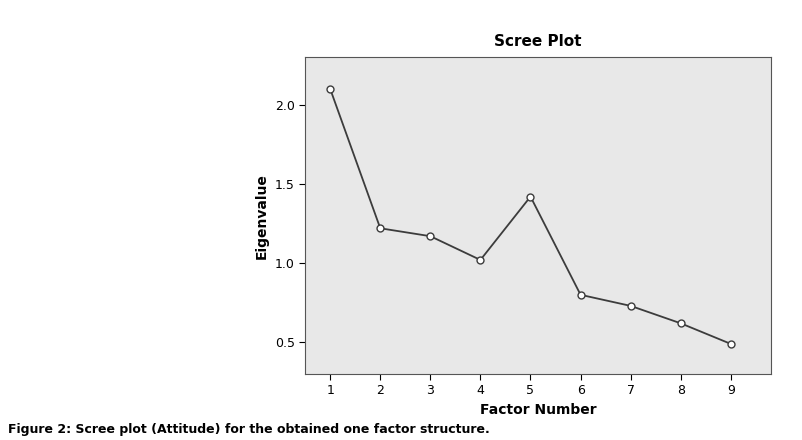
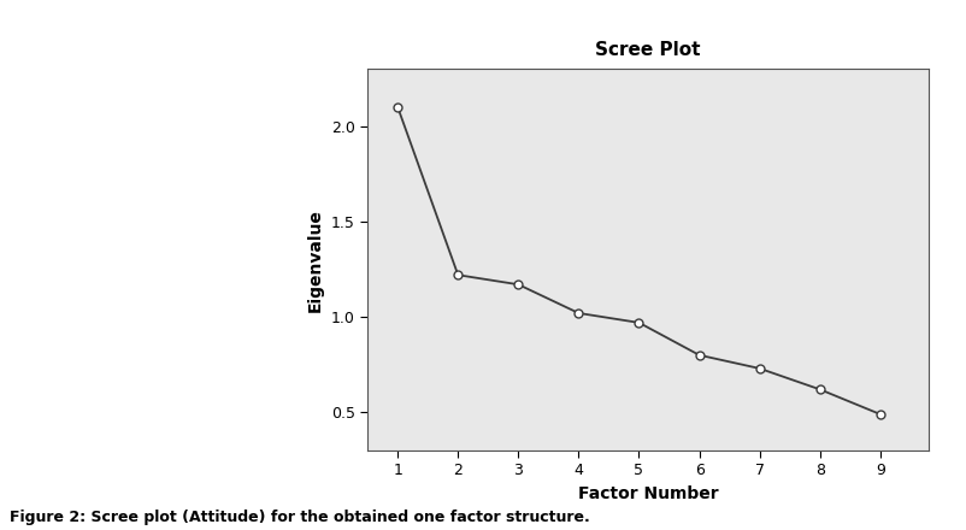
5: 1.42 -> 0.97
